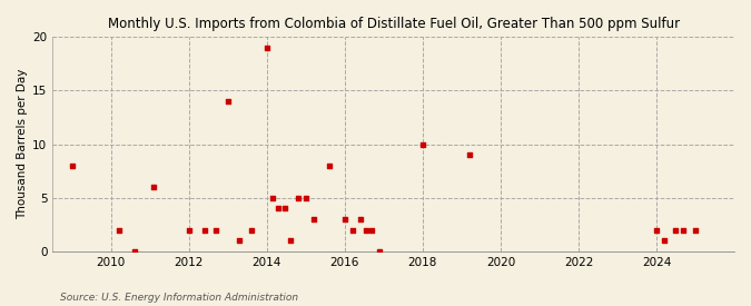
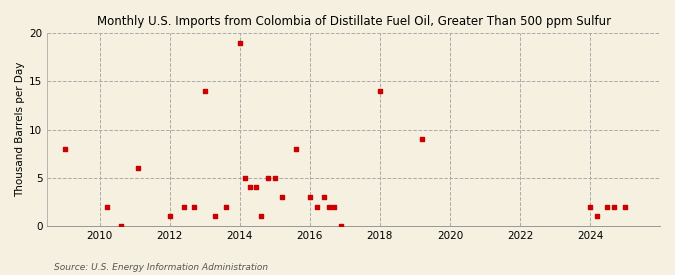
2012: 2 -> 1
2018: 10 -> 14
